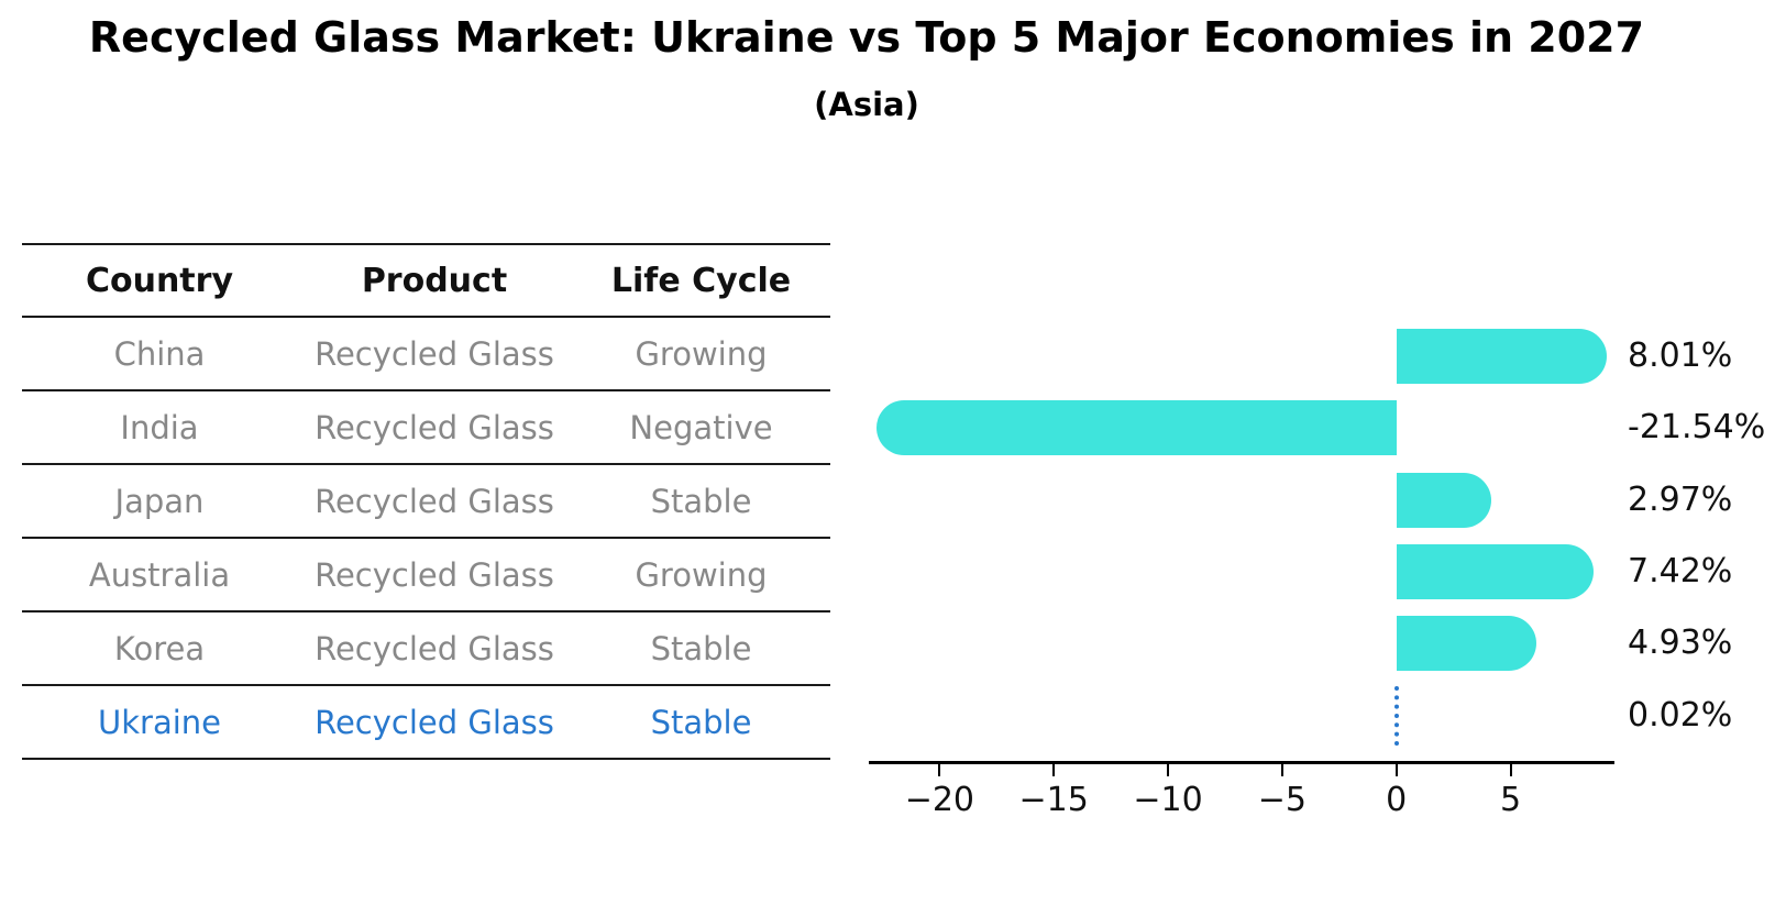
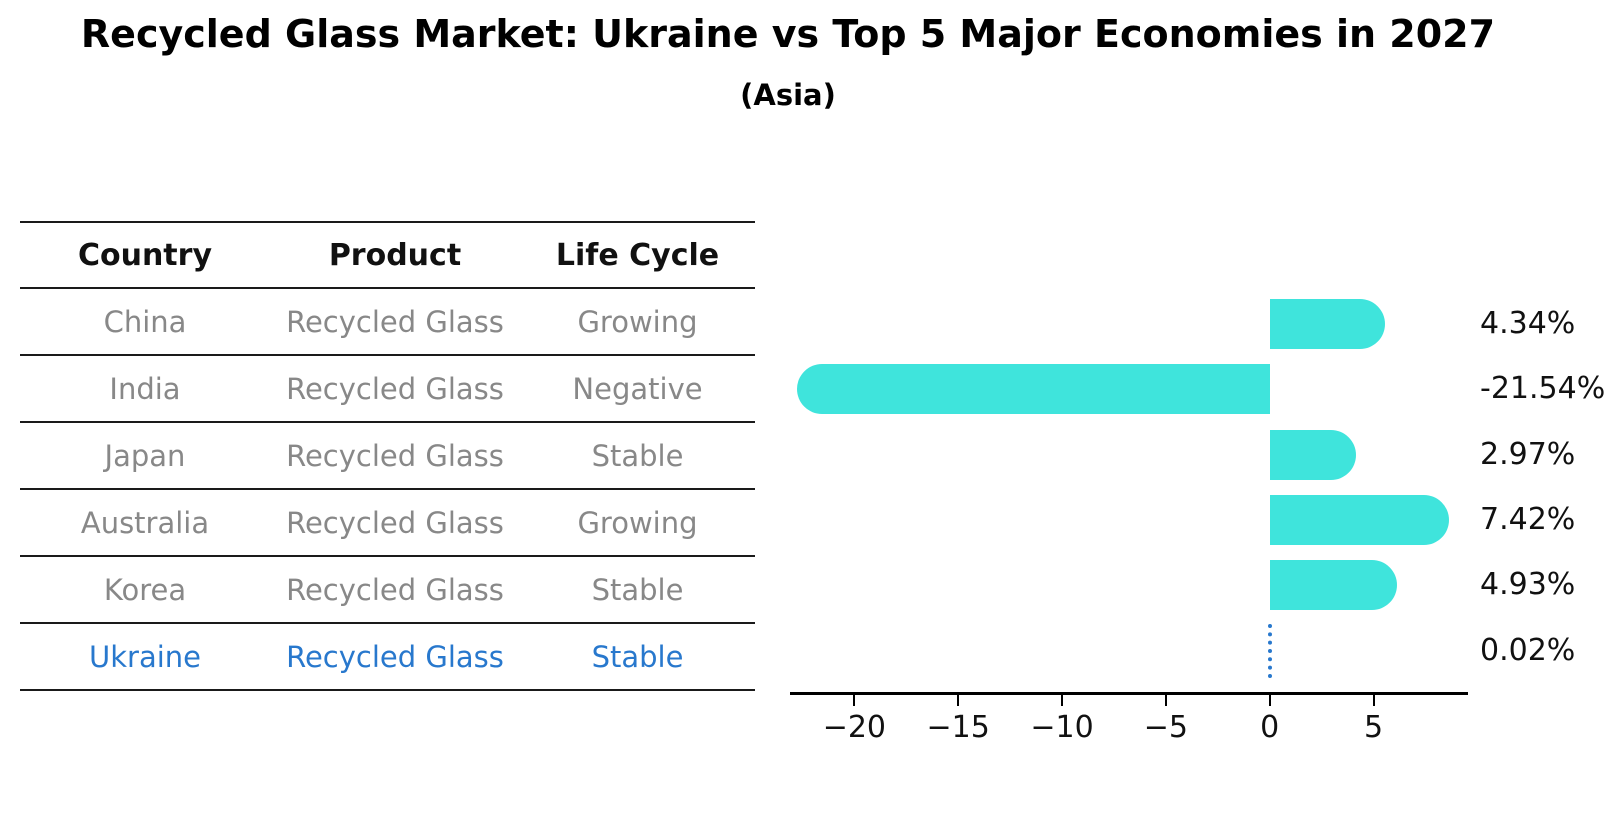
China: 8.01% -> 4.34%
